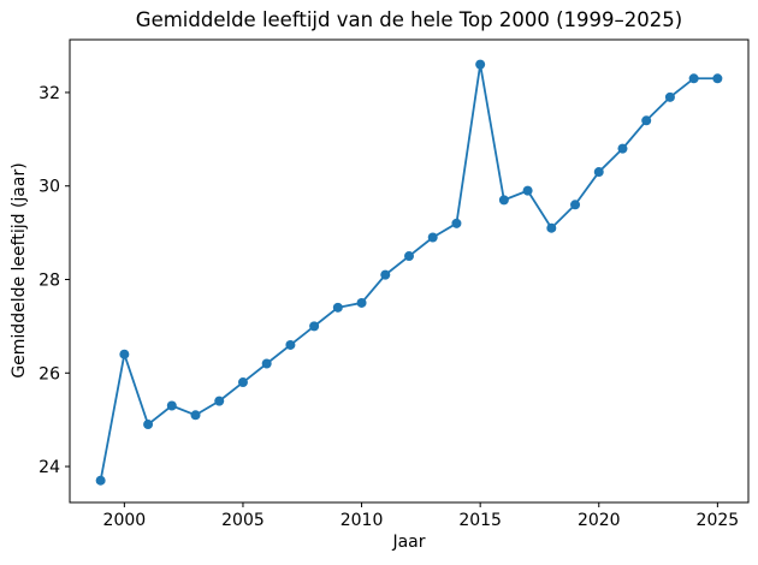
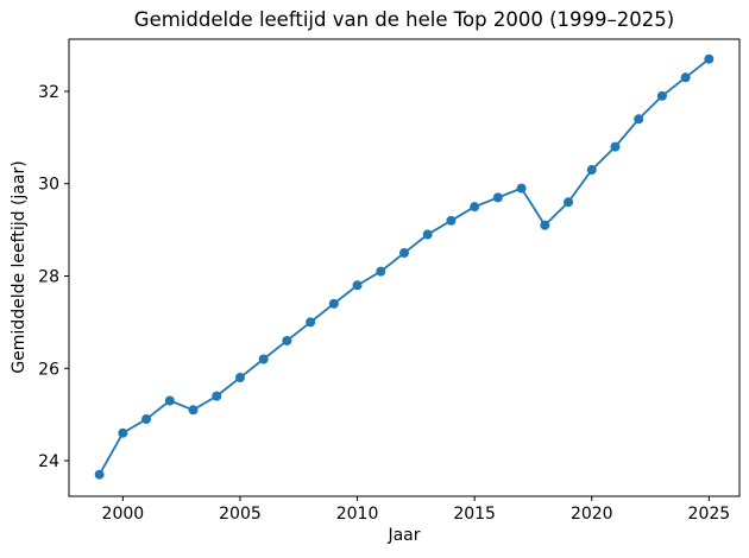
2000: 26.4 -> 24.6
2010: 27.5 -> 27.8
2015: 32.6 -> 29.5
2025: 32.3 -> 32.7
